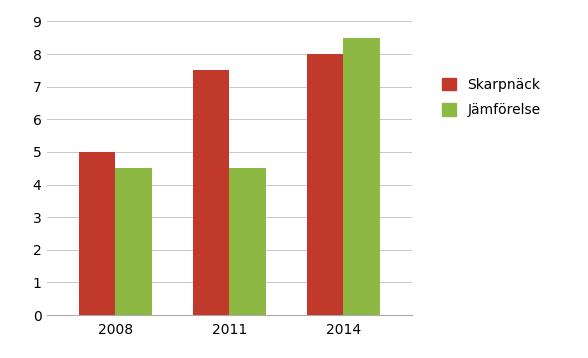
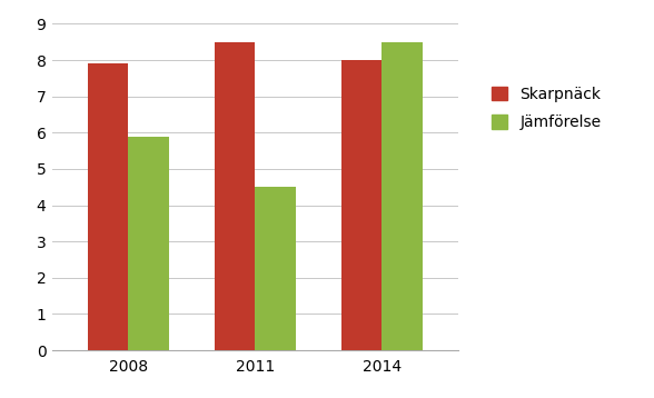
Skarpnäck/2008: 5.0 -> 7.9
Jämförelse/2008: 4.5 -> 5.9
Skarpnäck/2011: 7.5 -> 8.5
